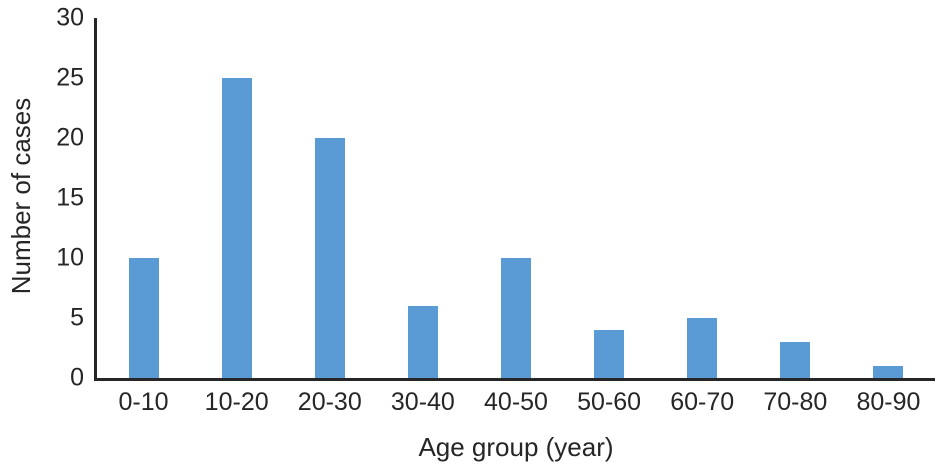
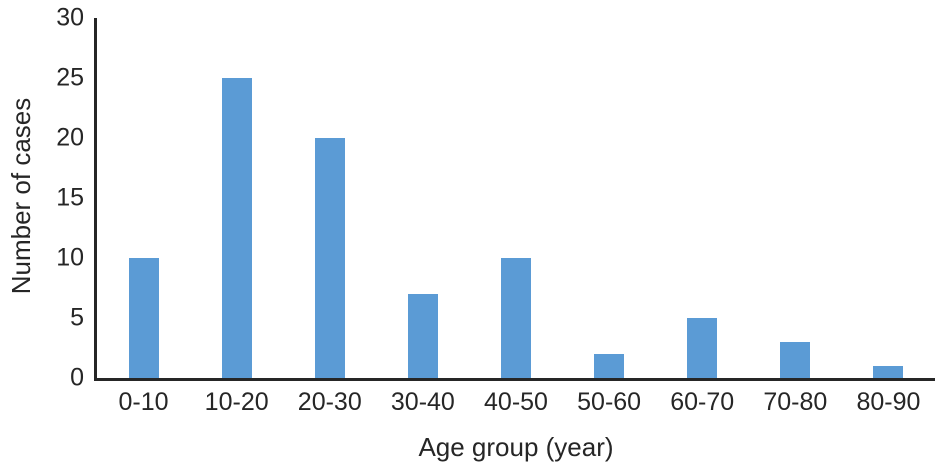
30-40: 6 -> 7
50-60: 4 -> 2
